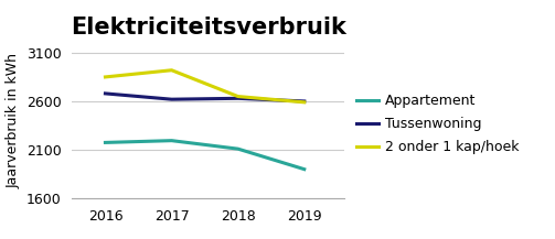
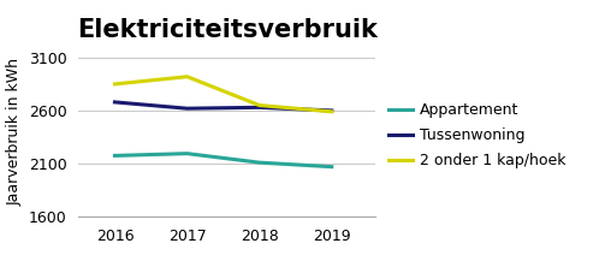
Appartement/2019: 1900 -> 2070
